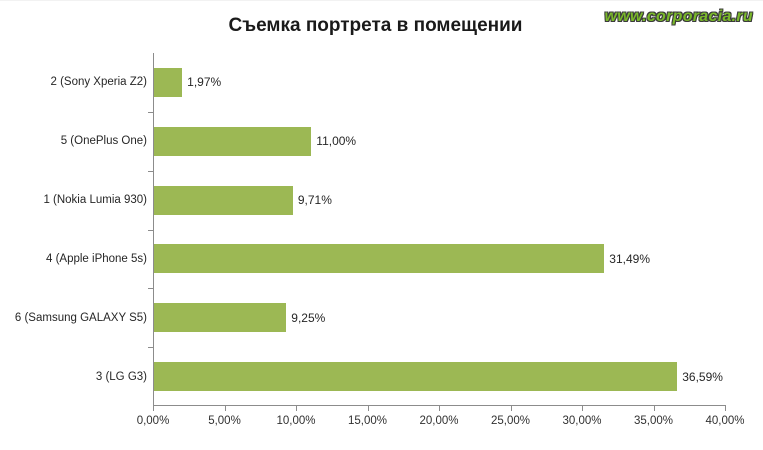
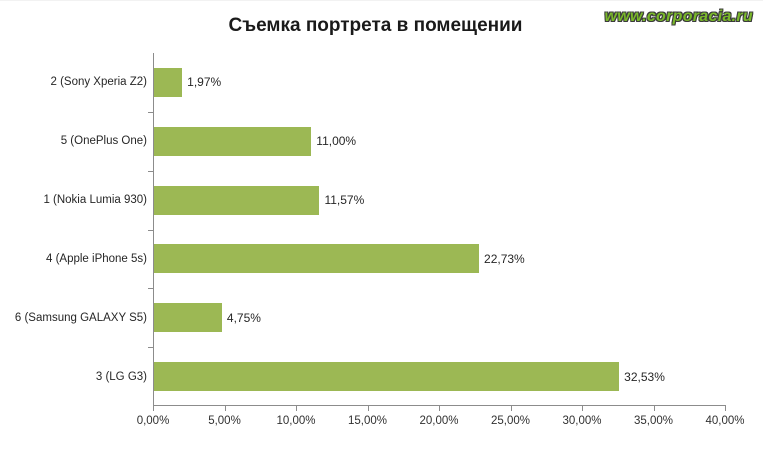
1 (Nokia Lumia 930): 9,71% -> 11,57%
4 (Apple iPhone 5s): 31,49% -> 22,73%
6 (Samsung GALAXY S5): 9,25% -> 4,75%
3 (LG G3): 36,59% -> 32,53%
